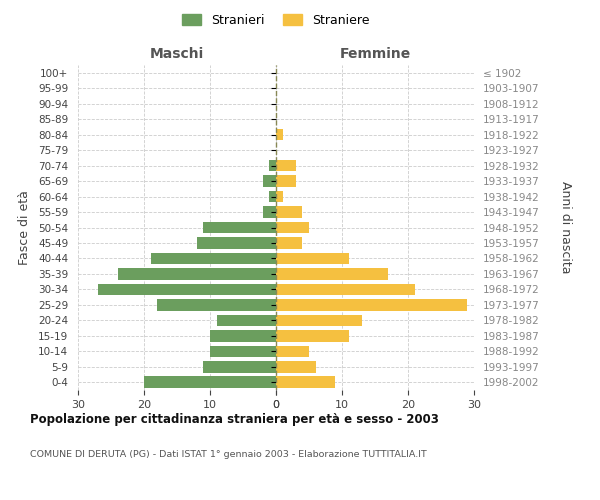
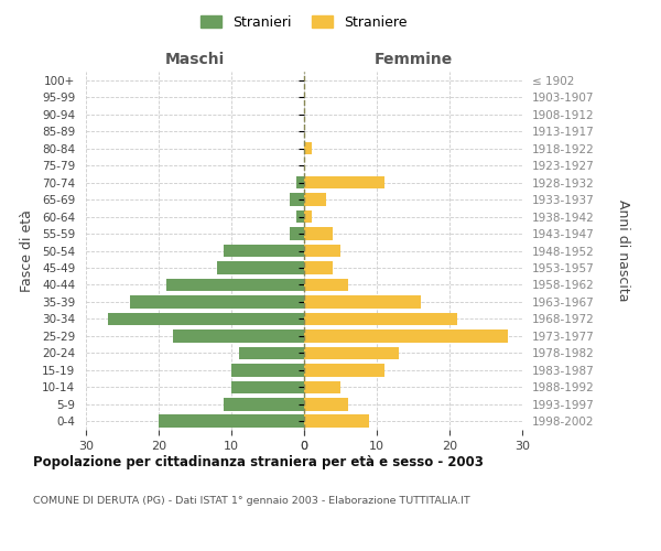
Femmine/1928-1932: 3 -> 11
Femmine/1958-1962: 11 -> 6
Femmine/1963-1967: 17 -> 16
Femmine/1973-1977: 29 -> 28
